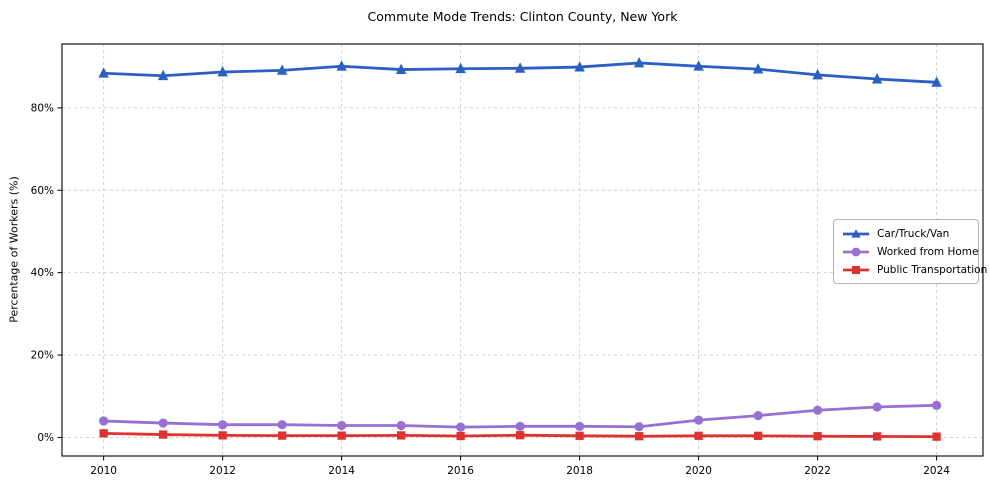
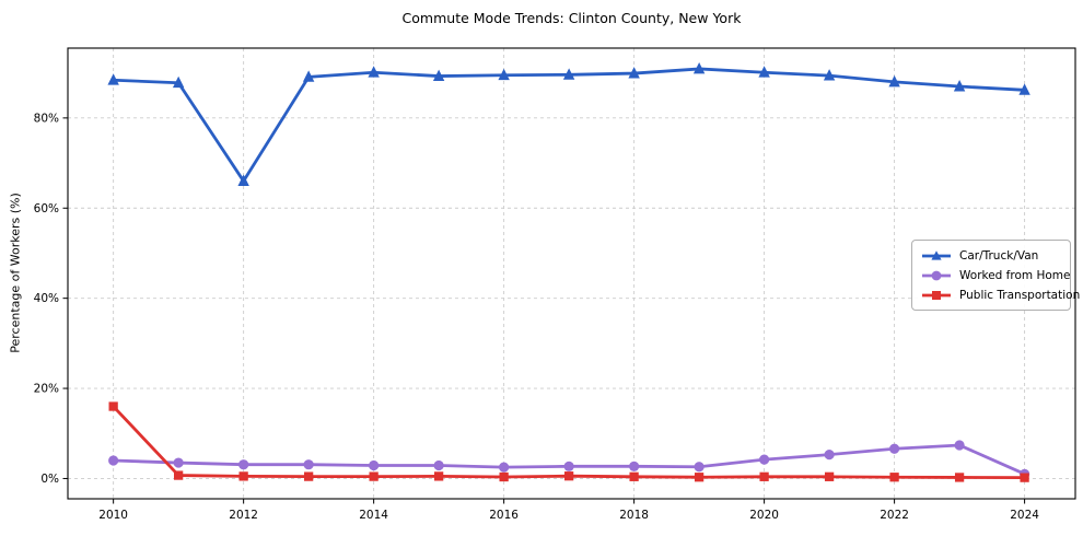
Public Transportation/2010: 1% -> 16%
Car/Truck/Van/2012: 89% -> 66%
Worked from Home/2024: 8% -> 1%
